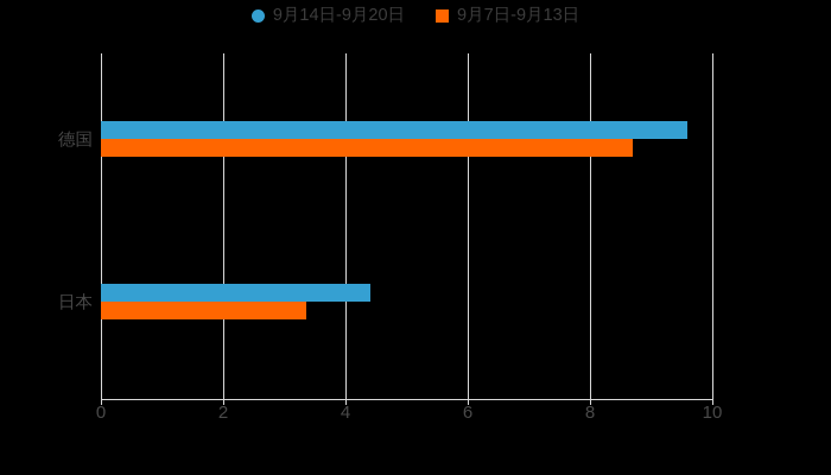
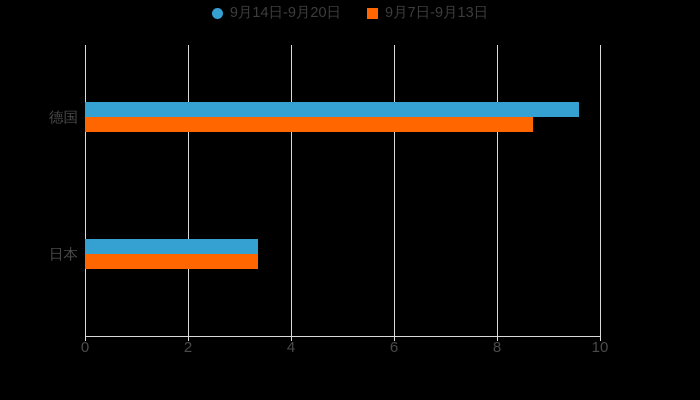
9月14日-9月20日/日本: 4.4 -> 3.4
